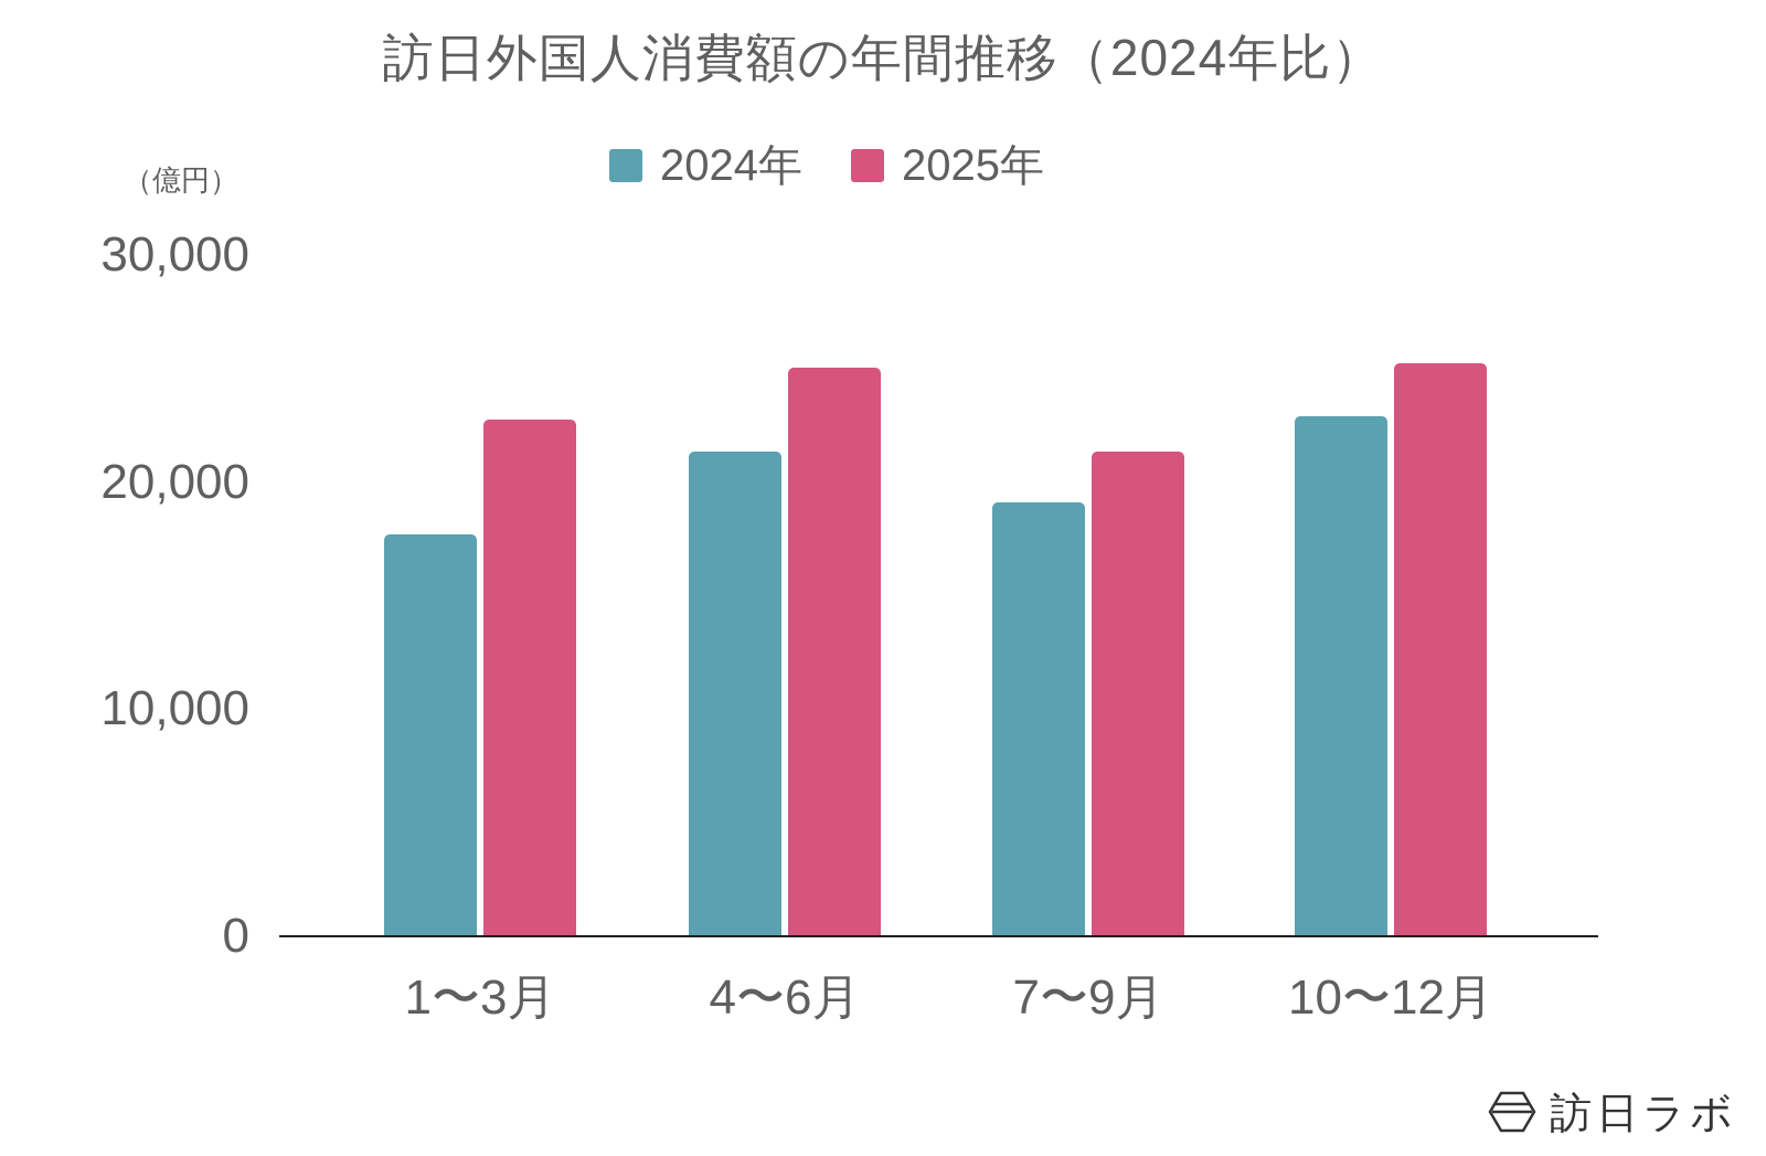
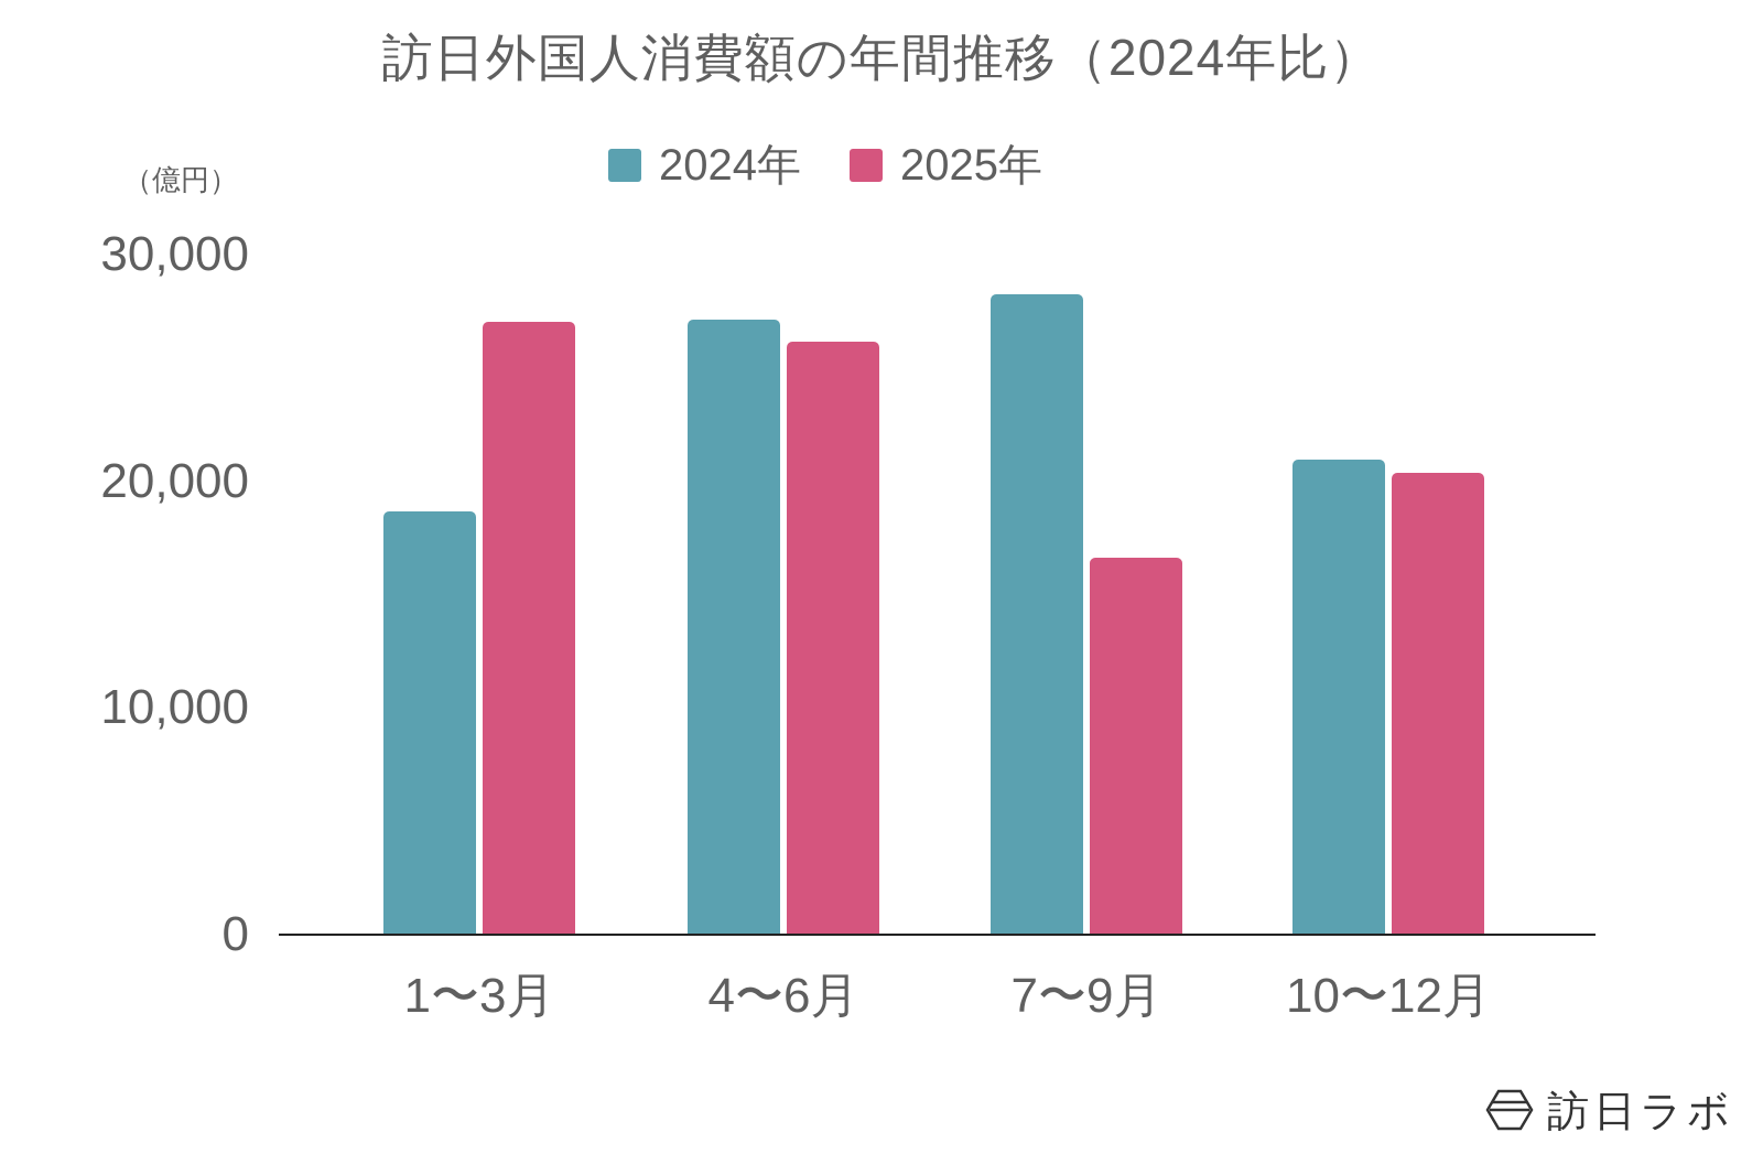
2024年/1〜3月: 17800 -> 18700
2025年/1〜3月: 22800 -> 27100
2024年/4〜6月: 21400 -> 27200
2025年/4〜6月: 25100 -> 26200
2024年/7〜9月: 19200 -> 28300
2025年/7〜9月: 21400 -> 16700
2024年/10〜12月: 23000 -> 21000
2025年/10〜12月: 25300 -> 20400
